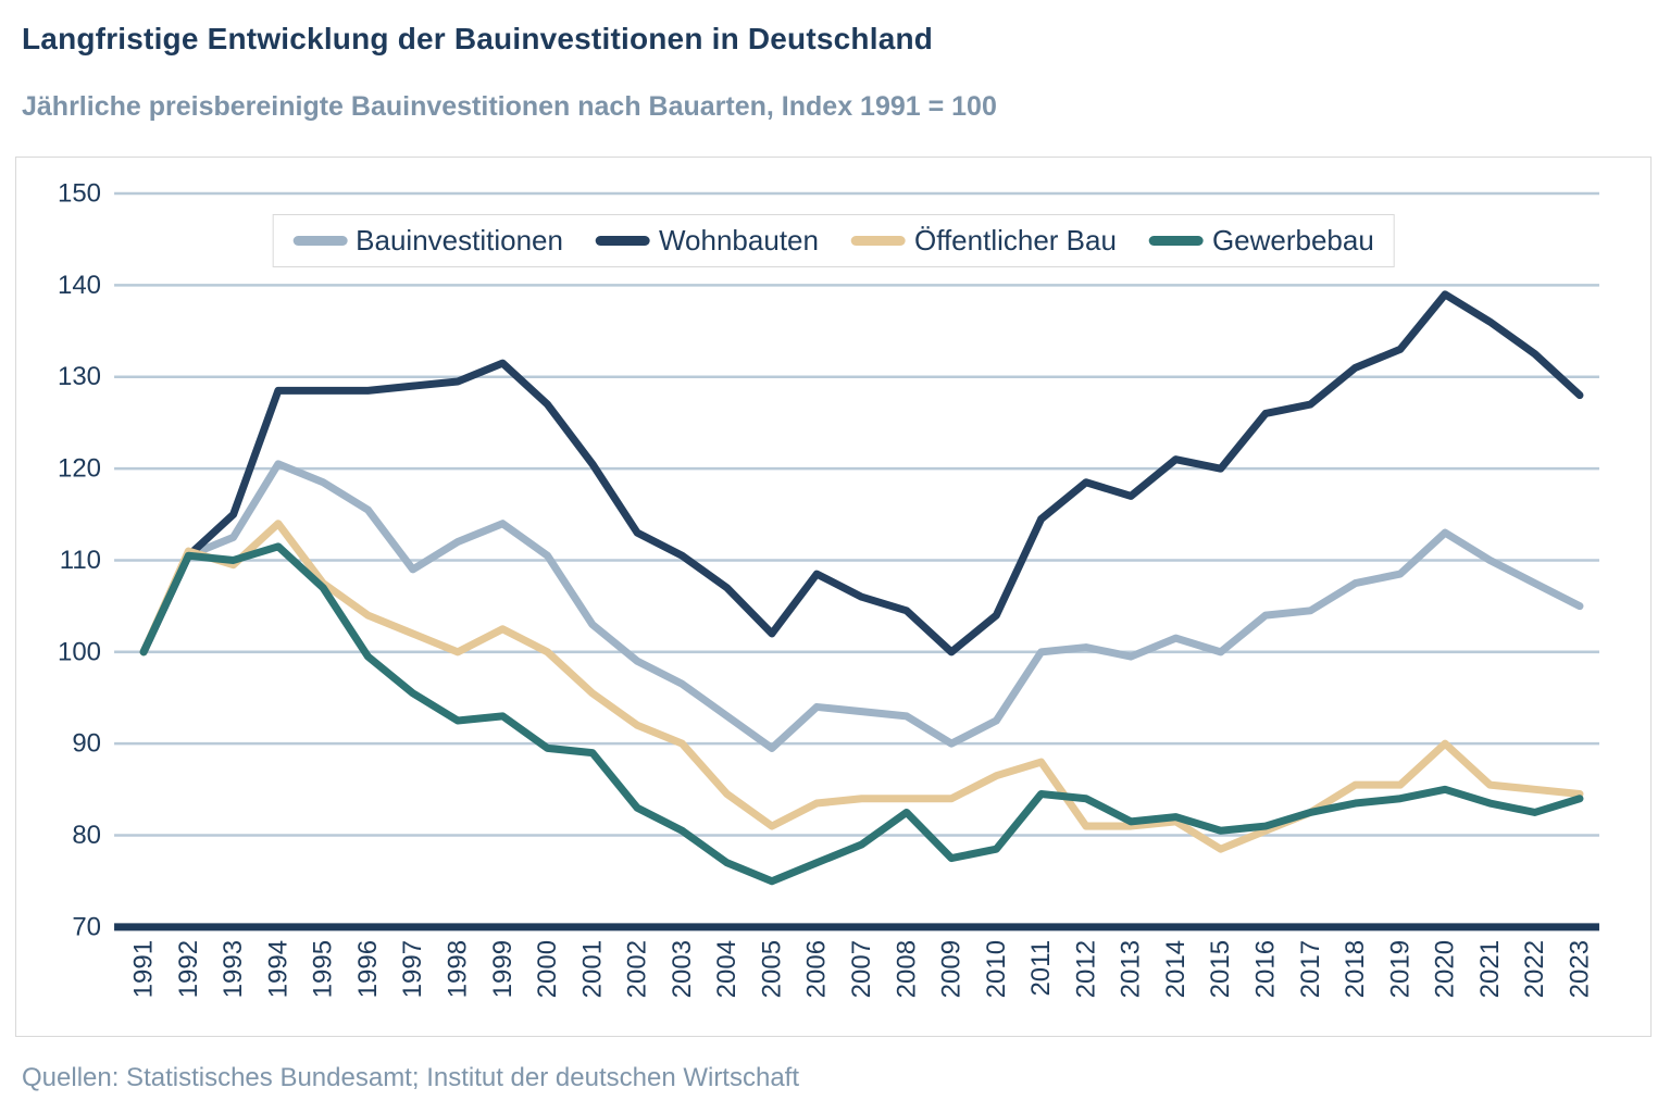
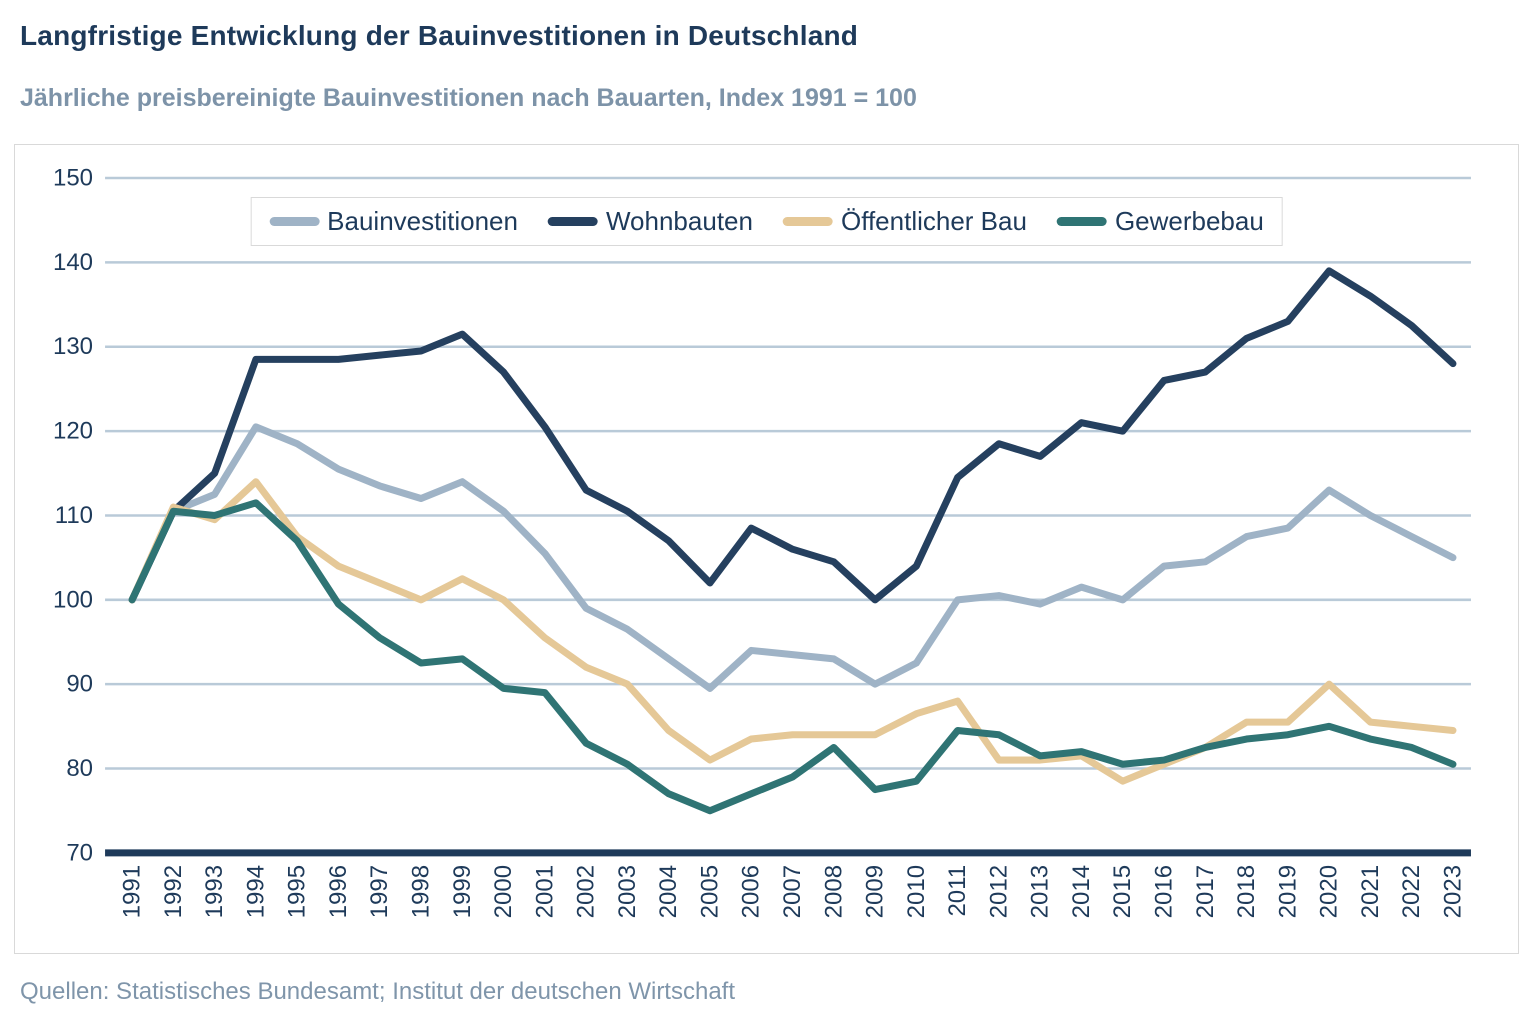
Bauinvestitionen/1997: 109 -> 114
Bauinvestitionen/2001: 103 -> 106
Gewerbebau/2023: 84 -> 80
